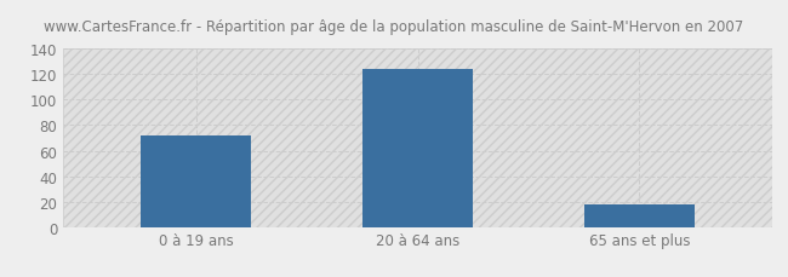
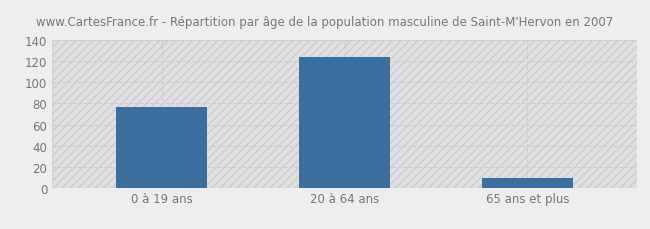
0 à 19 ans: 72 -> 77
65 ans et plus: 18 -> 9
